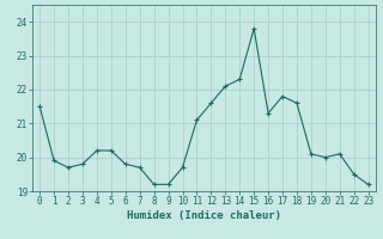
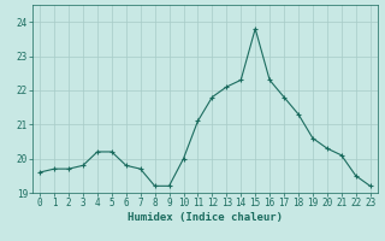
0: 21.5 -> 19.6
1: 19.9 -> 19.7
10: 19.7 -> 20.0
12: 21.6 -> 21.8
16: 21.3 -> 22.3
18: 21.6 -> 21.3
19: 20.1 -> 20.6
20: 20.0 -> 20.3
